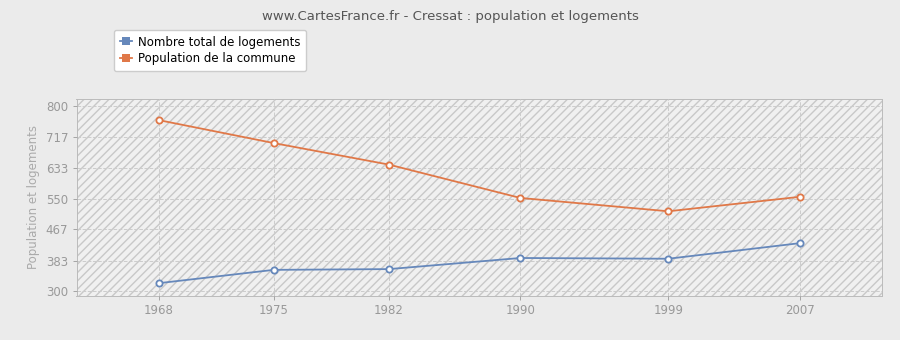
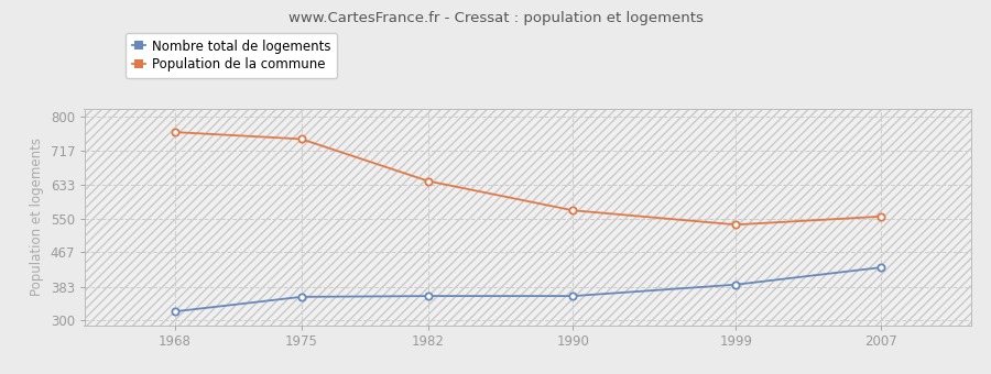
Population de la commune/1975: 700 -> 745
Nombre total de logements/1990: 390 -> 360
Population de la commune/1990: 552 -> 570
Population de la commune/1999: 516 -> 535
